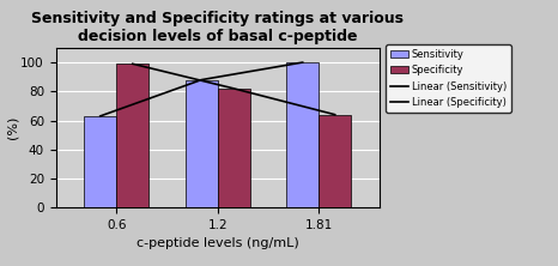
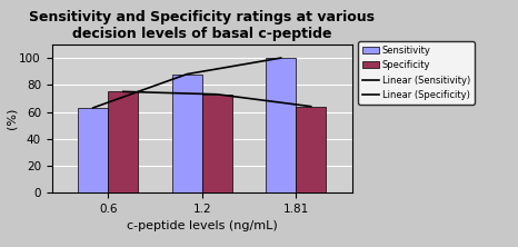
Specificity/0.6: 99 -> 75
Specificity/1.2: 82 -> 73
